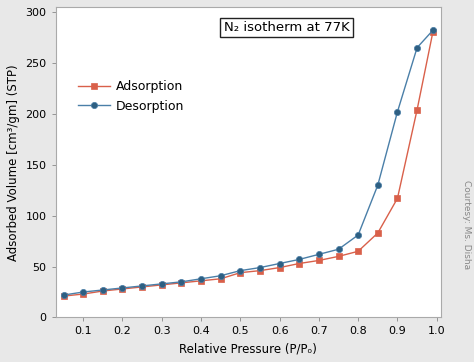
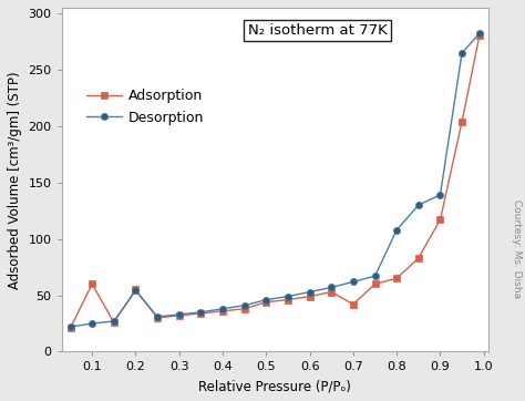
Adsorption/0.1: 23 -> 60
Adsorption/0.2: 28 -> 55
Desorption/0.2: 29 -> 54
Adsorption/0.7: 56 -> 42
Desorption/0.8: 81 -> 108
Desorption/0.9: 202 -> 139
